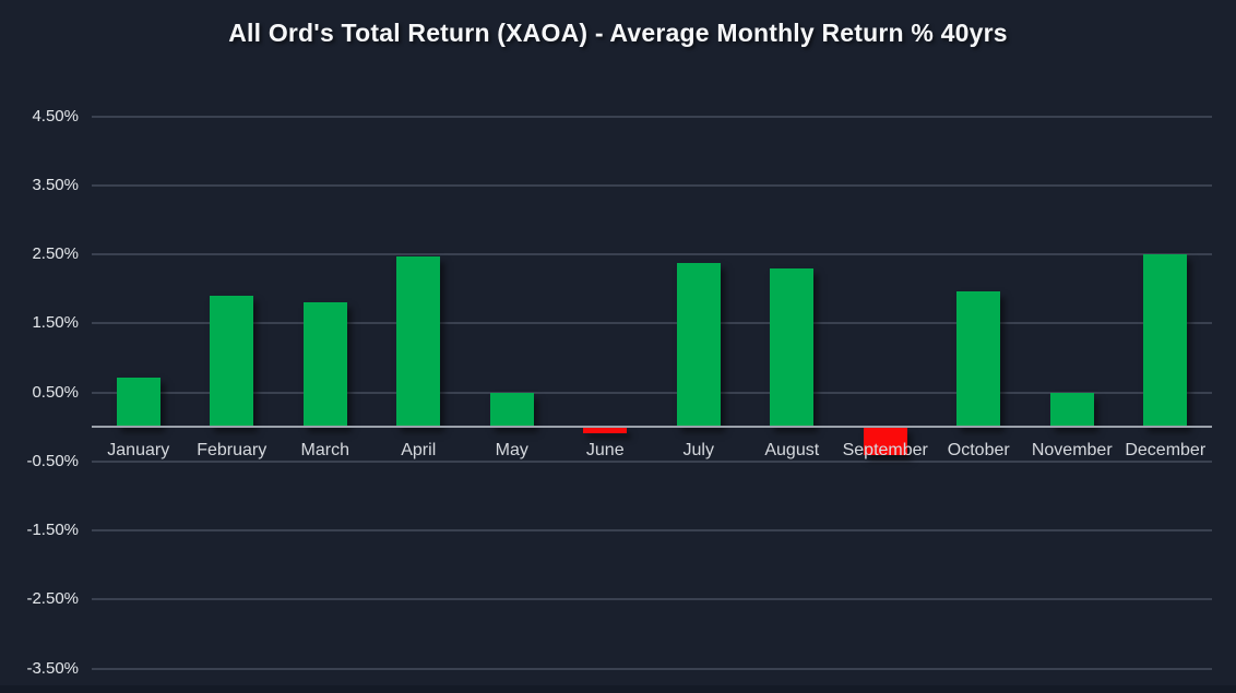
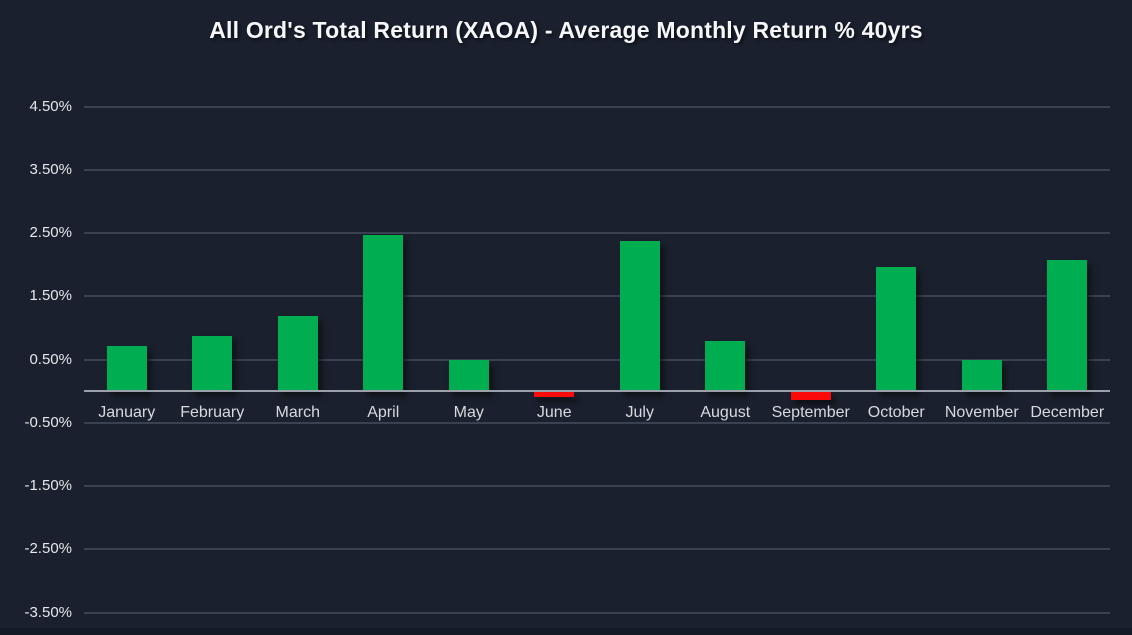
February: 1.9% -> 0.9%
March: 1.8% -> 1.2%
August: 2.3% -> 0.8%
September: -0.4% -> -0.1%
December: 2.5% -> 2.1%
